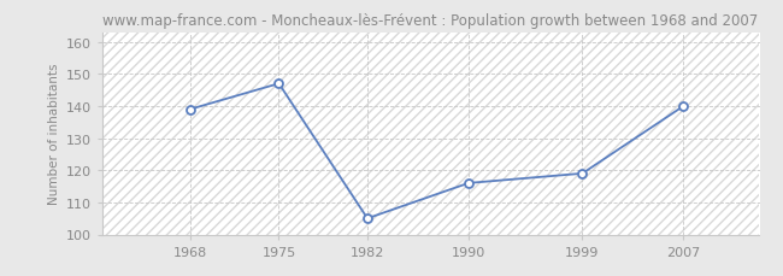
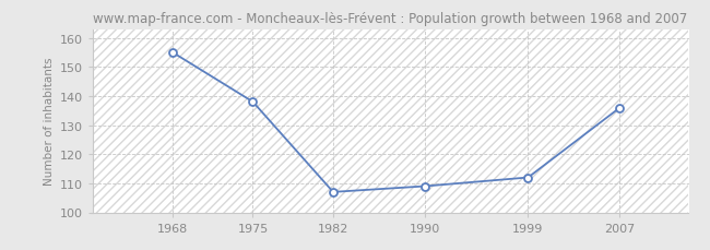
1968: 139 -> 155
1975: 147 -> 138
1982: 105 -> 107
1990: 116 -> 109
1999: 119 -> 112
2007: 140 -> 136
